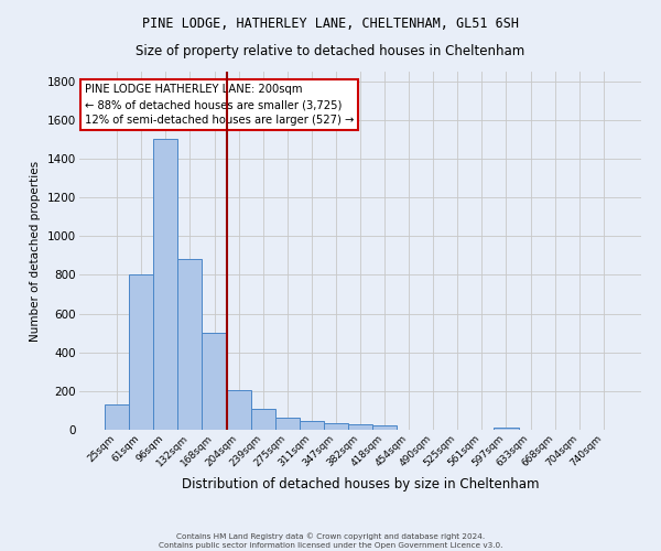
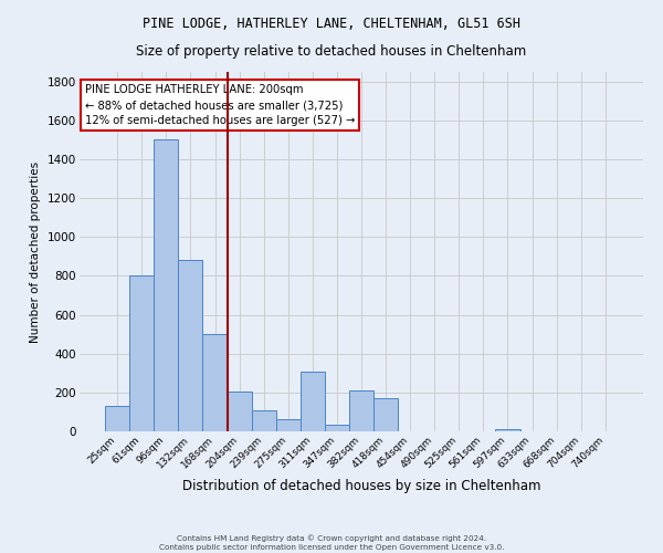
311sqm: 50 -> 310
382sqm: 30 -> 210
418sqm: 20 -> 170
